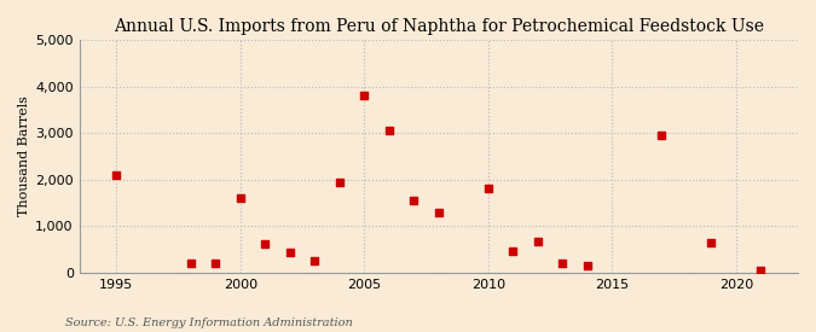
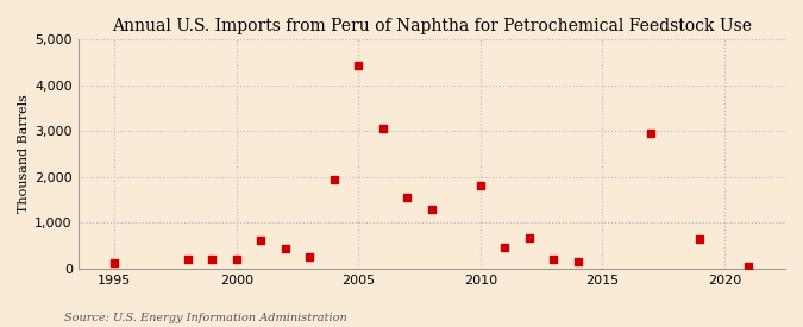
1995: 2,100 -> 130
2000: 1,600 -> 220
2005: 3,800 -> 4,440
